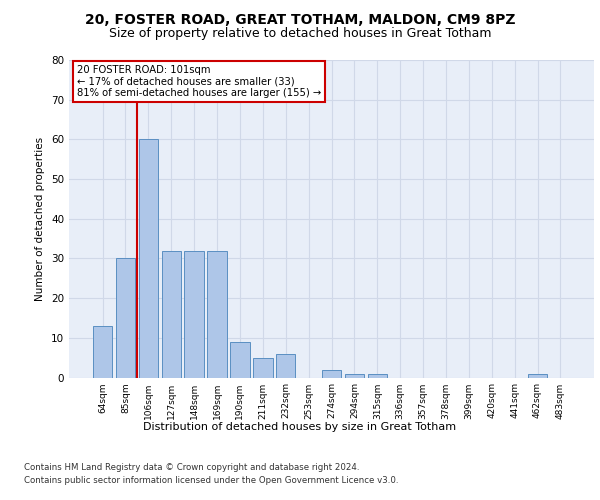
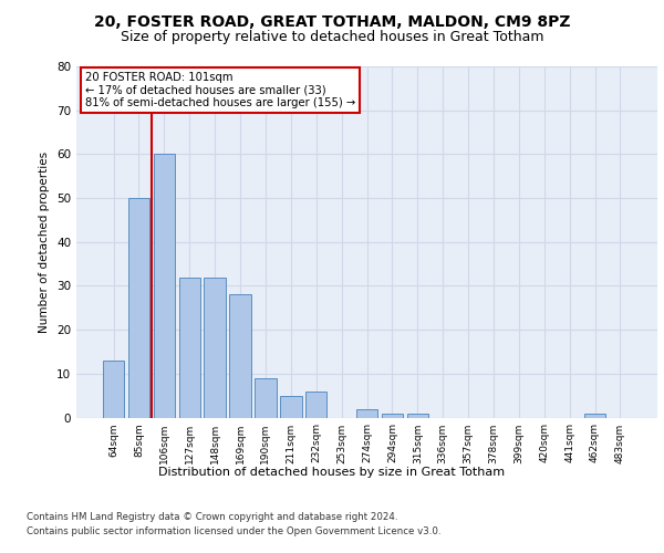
85sqm: 30 -> 50
169sqm: 32 -> 28
